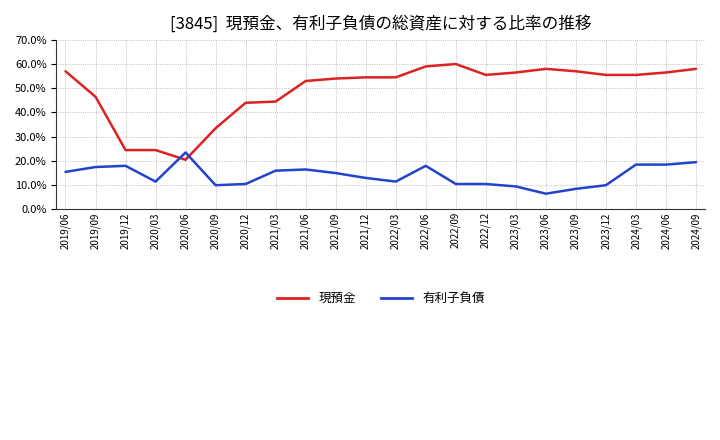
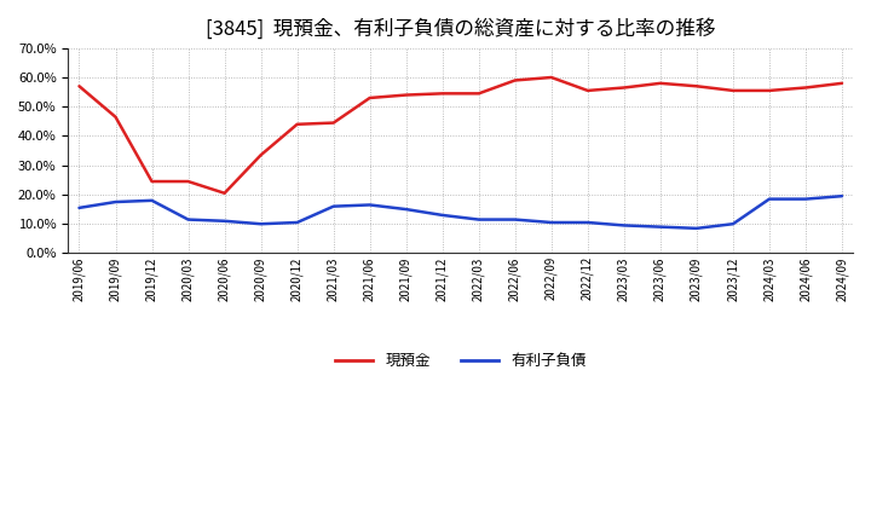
有利子負債/2020/06: 23.5% -> 11.0%
有利子負債/2022/06: 18.0% -> 11.5%
有利子負債/2023/06: 6.5% -> 9.0%
